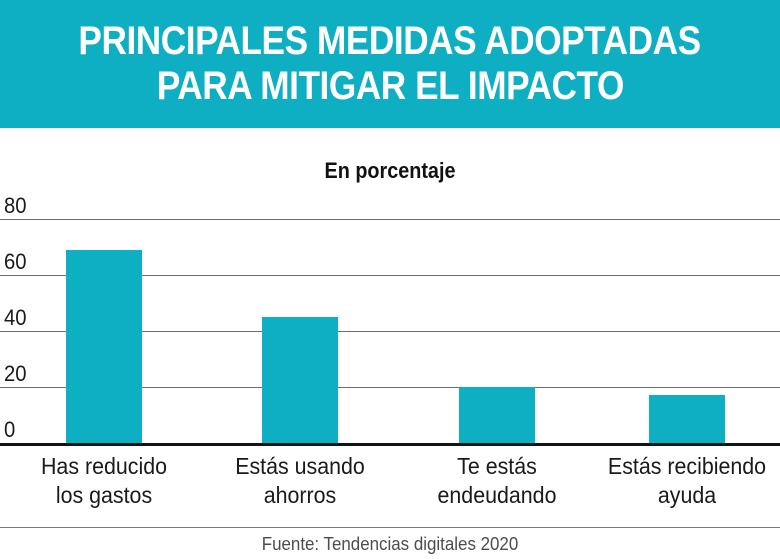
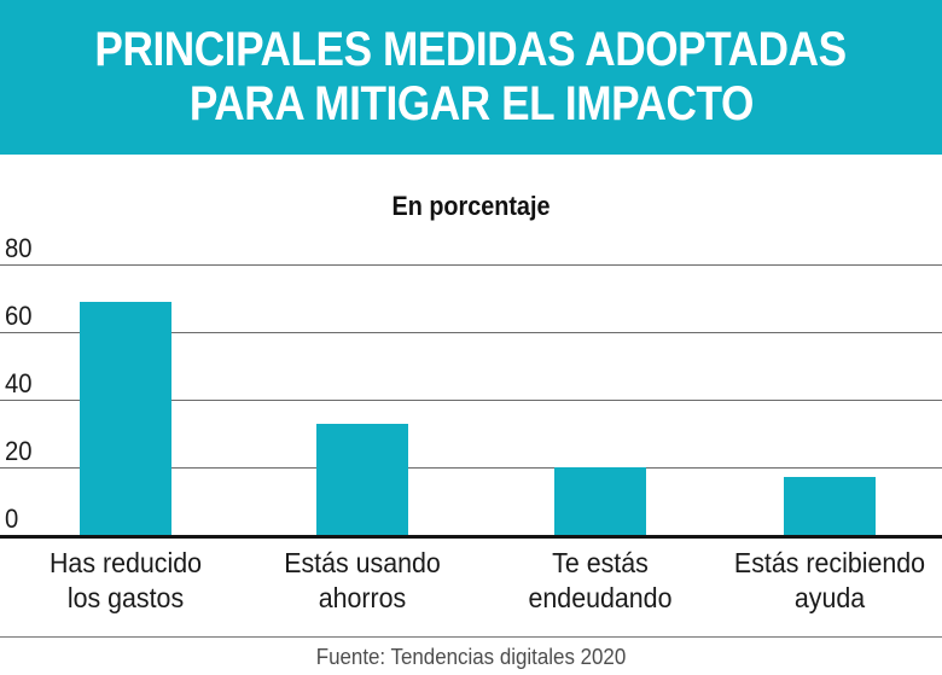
Estás usando ahorros: 45 -> 33
